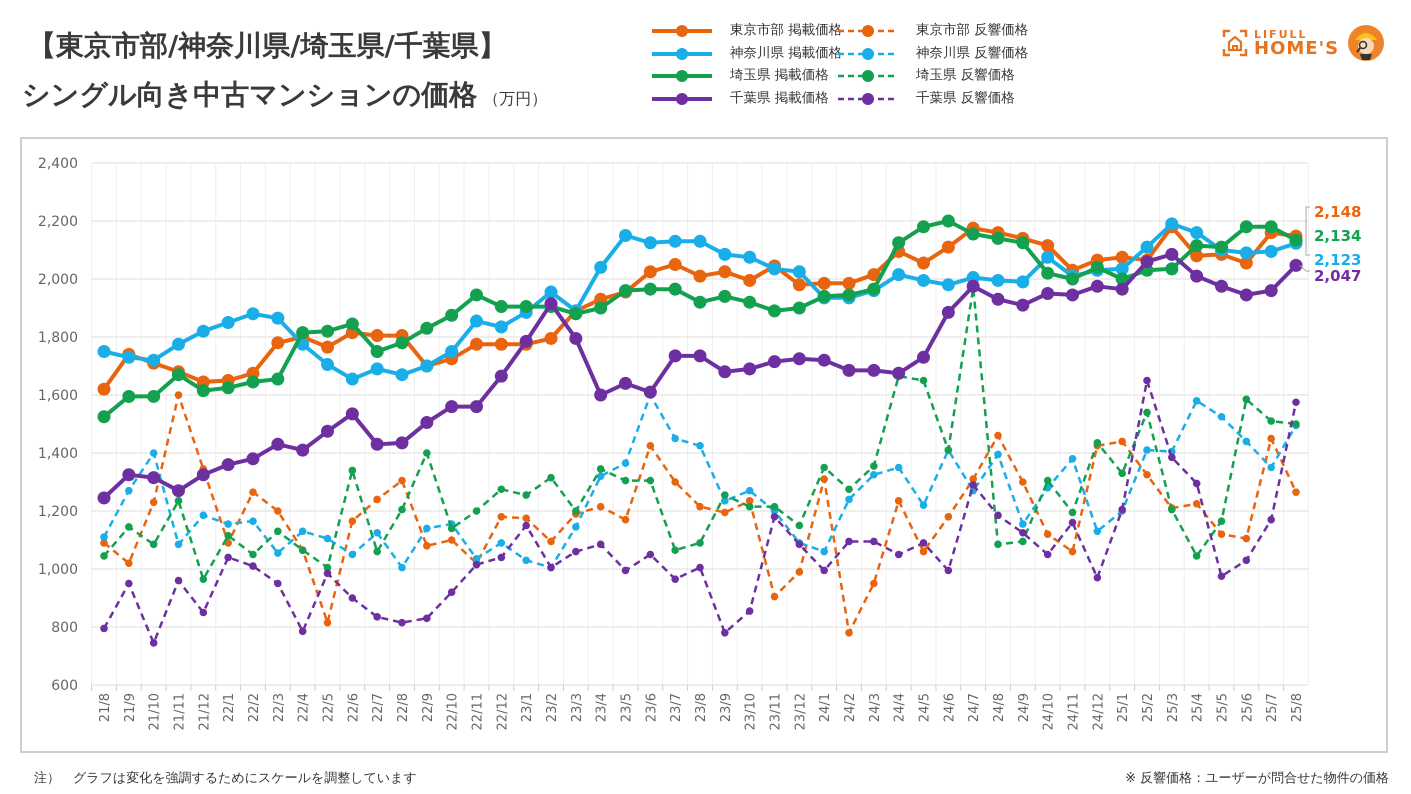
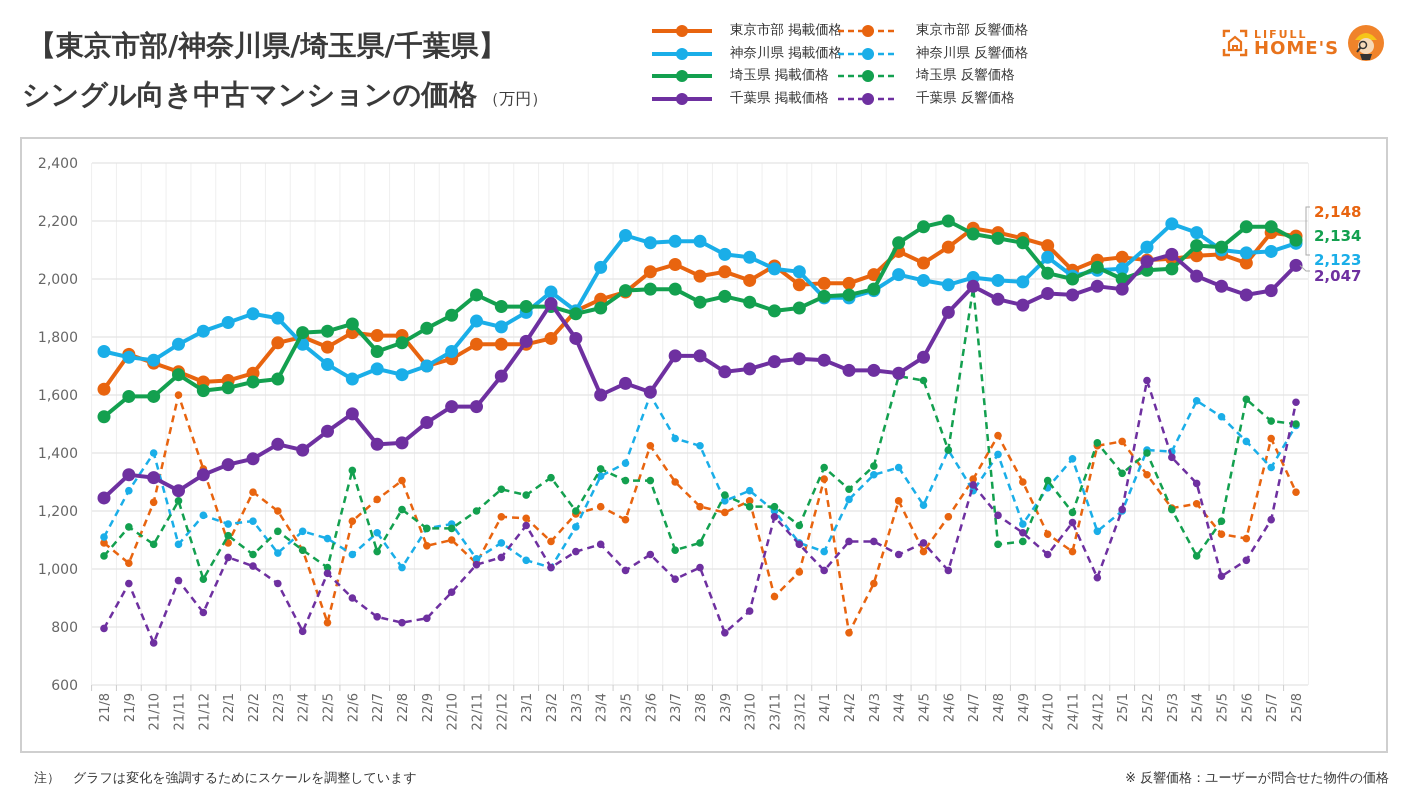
埼玉県 反響価格/22/9: 1400 -> 1140
埼玉県 反響価格/25/2: 1540 -> 1400
東京市部 掲載価格/25/3: 2180 -> 2070
